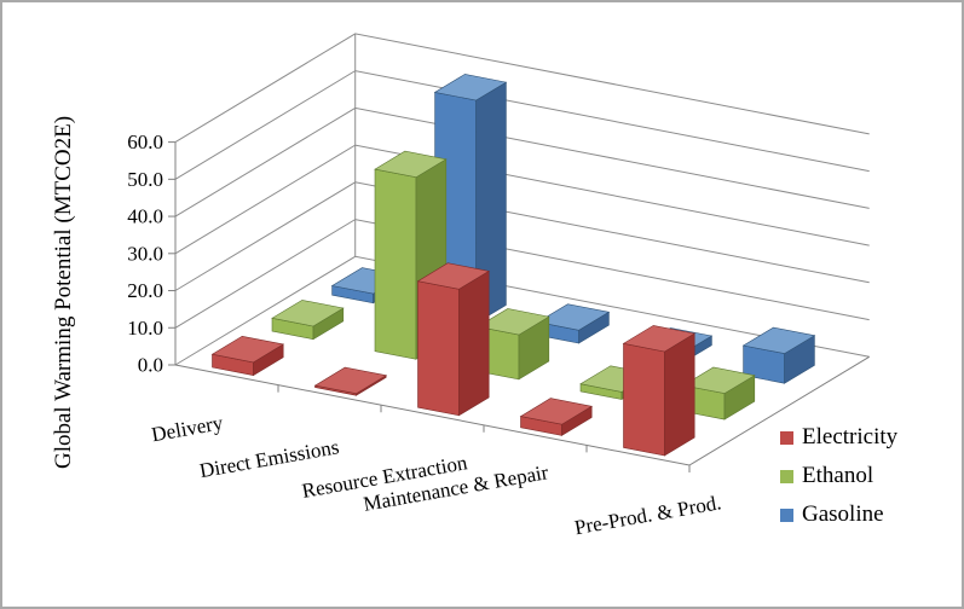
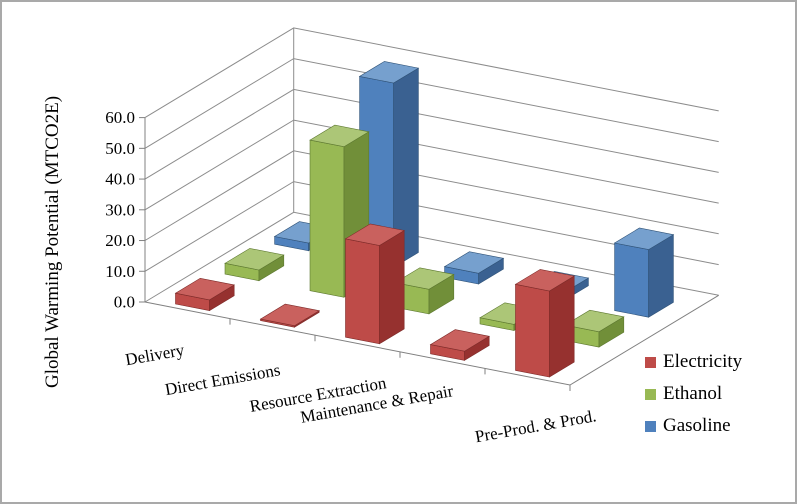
Electricity/Resource Extraction: 34 -> 32
Ethanol/Resource Extraction: 12 -> 8
Ethanol/Pre-Prod. & Prod.: 7 -> 5
Gasoline/Pre-Prod. & Prod.: 8 -> 22
